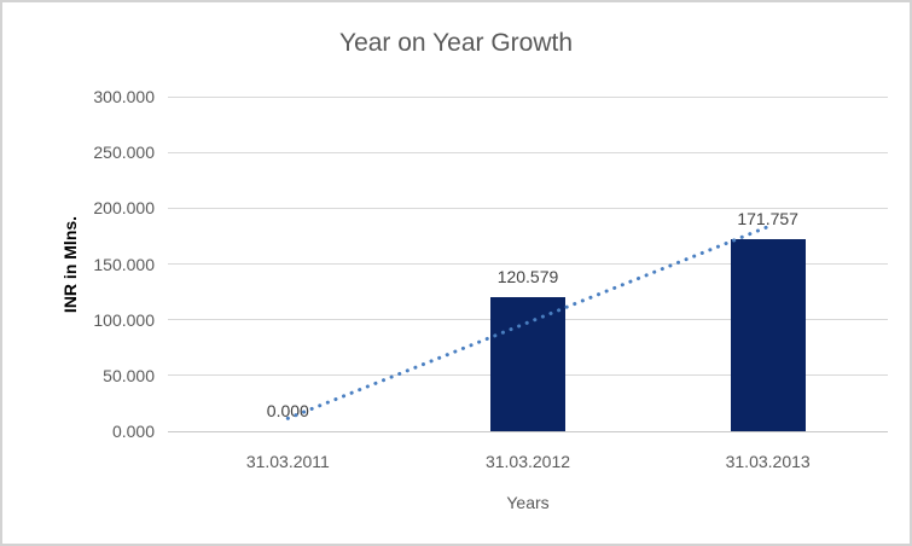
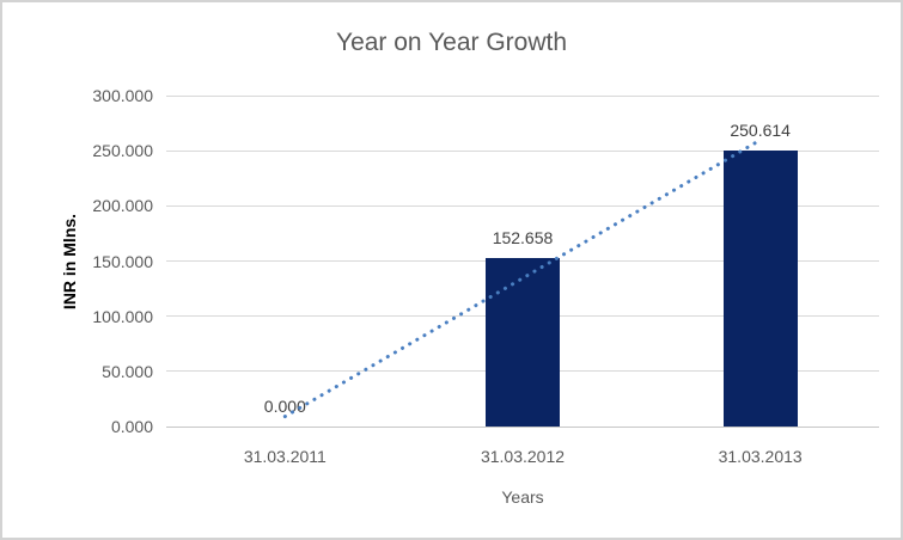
31.03.2012: 120.579 -> 152.658
31.03.2013: 171.757 -> 250.614
